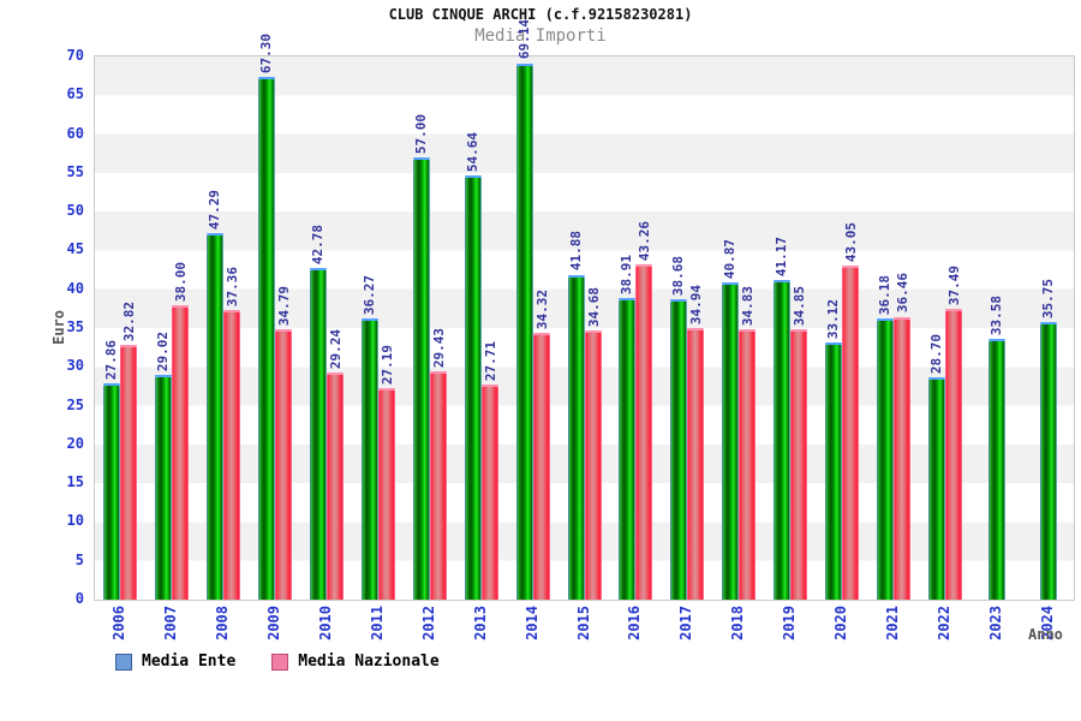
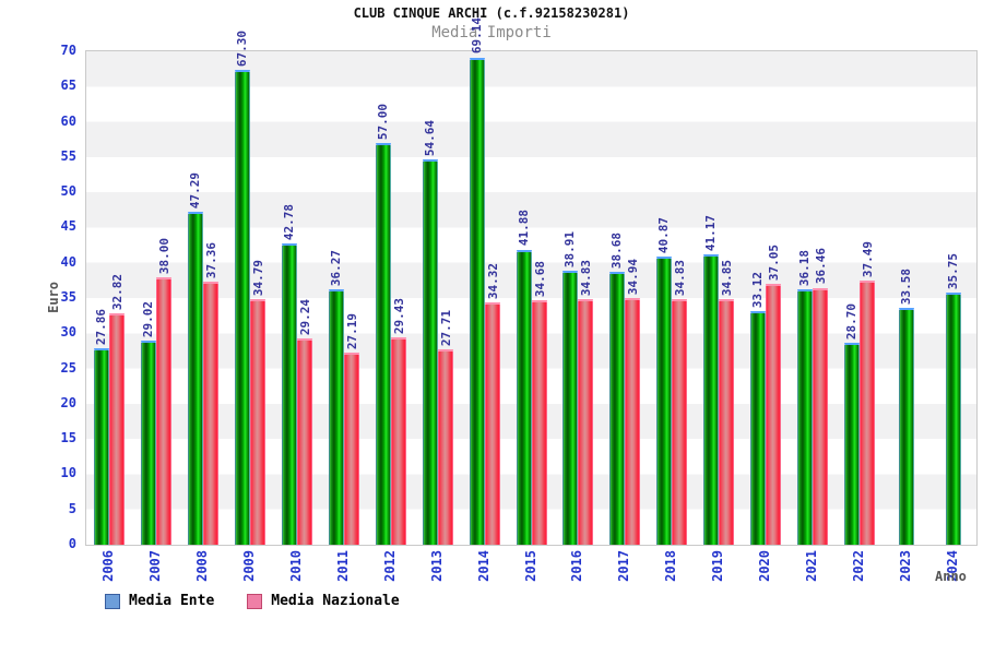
Media Nazionale/2016: 43.26 -> 34.83
Media Nazionale/2020: 43.05 -> 37.05
